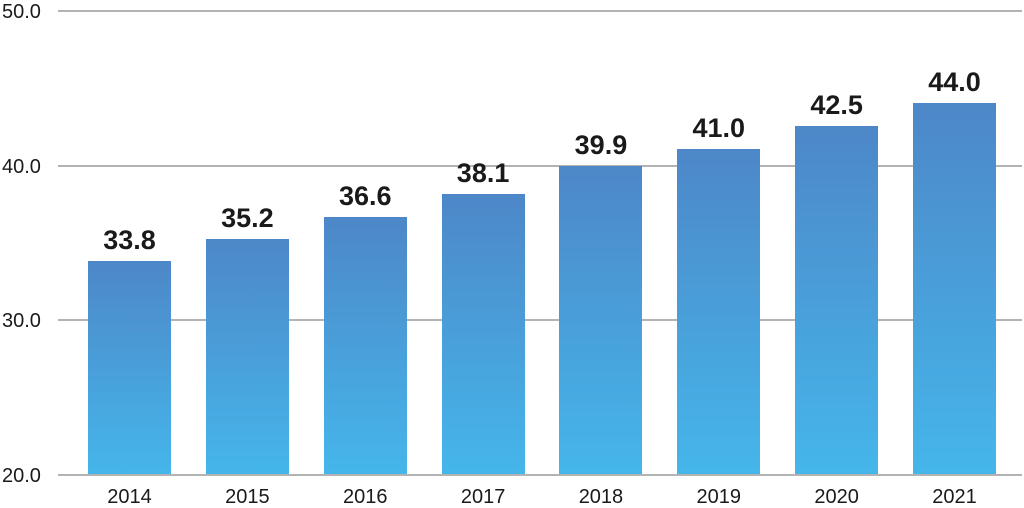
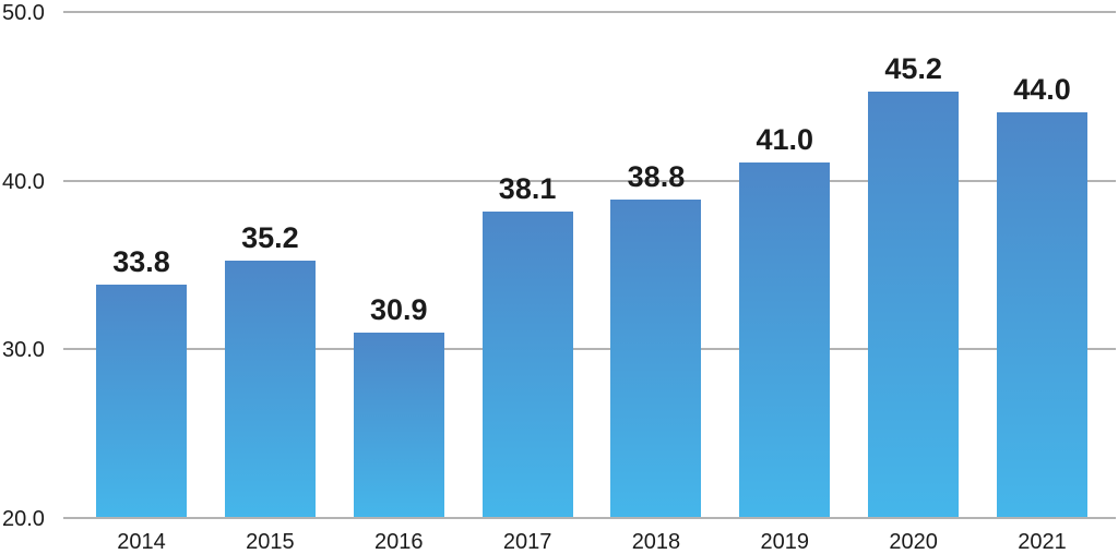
2016: 36.6 -> 30.9
2018: 39.9 -> 38.8
2020: 42.5 -> 45.2
